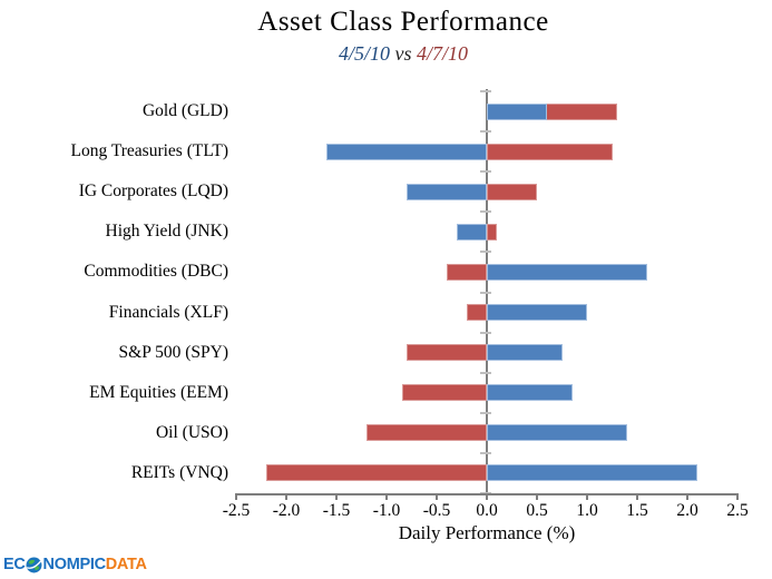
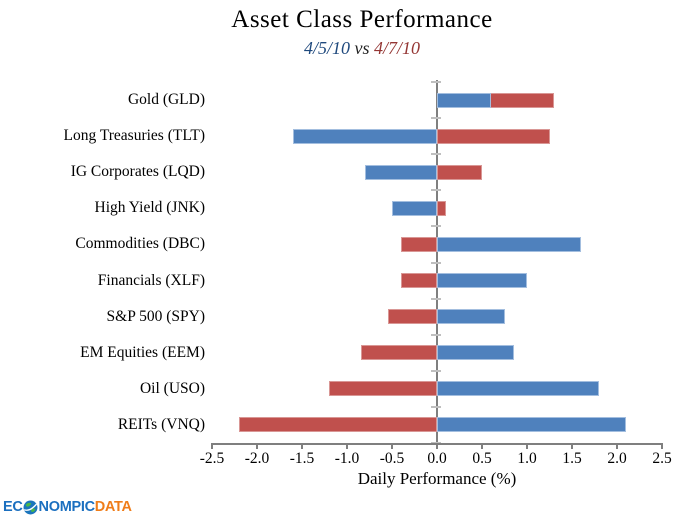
4/5/10/High Yield (JNK): -0.3 -> -0.5
4/7/10/Financials (XLF): -0.2 -> -0.4
4/7/10/S&P 500 (SPY): -0.8 -> -0.6
4/5/10/Oil (USO): 1.4 -> 1.8
